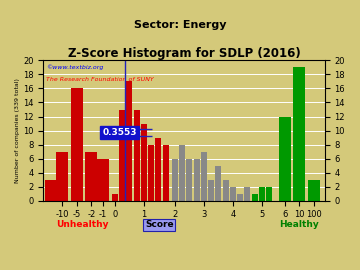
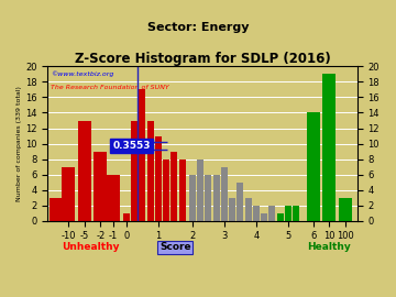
-5: 16 -> 13
-2: 7 -> 9
6: 12 -> 14
